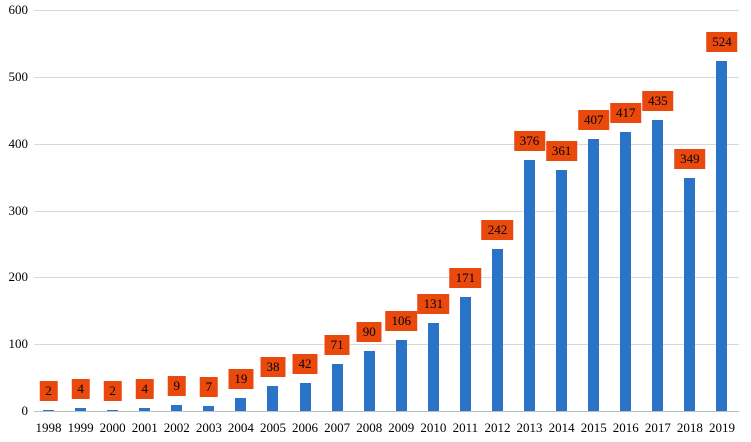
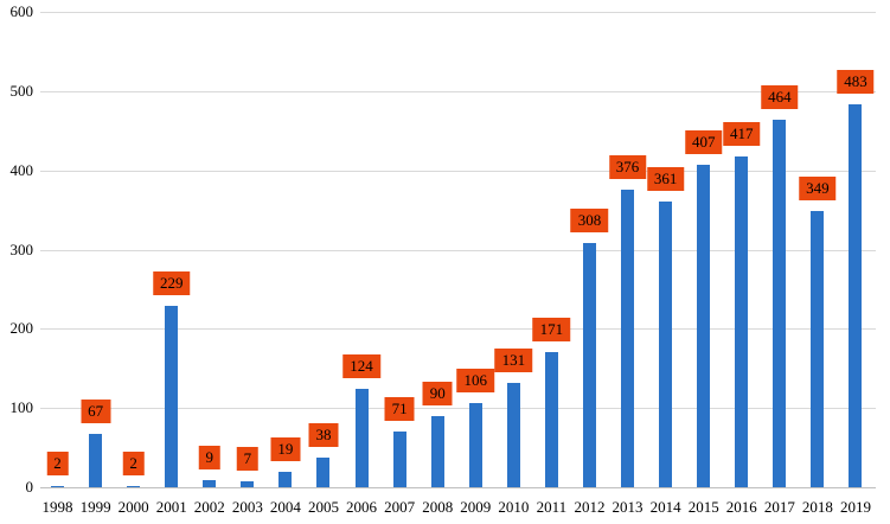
1999: 4 -> 67
2001: 4 -> 229
2006: 42 -> 124
2012: 242 -> 308
2017: 435 -> 464
2019: 524 -> 483
